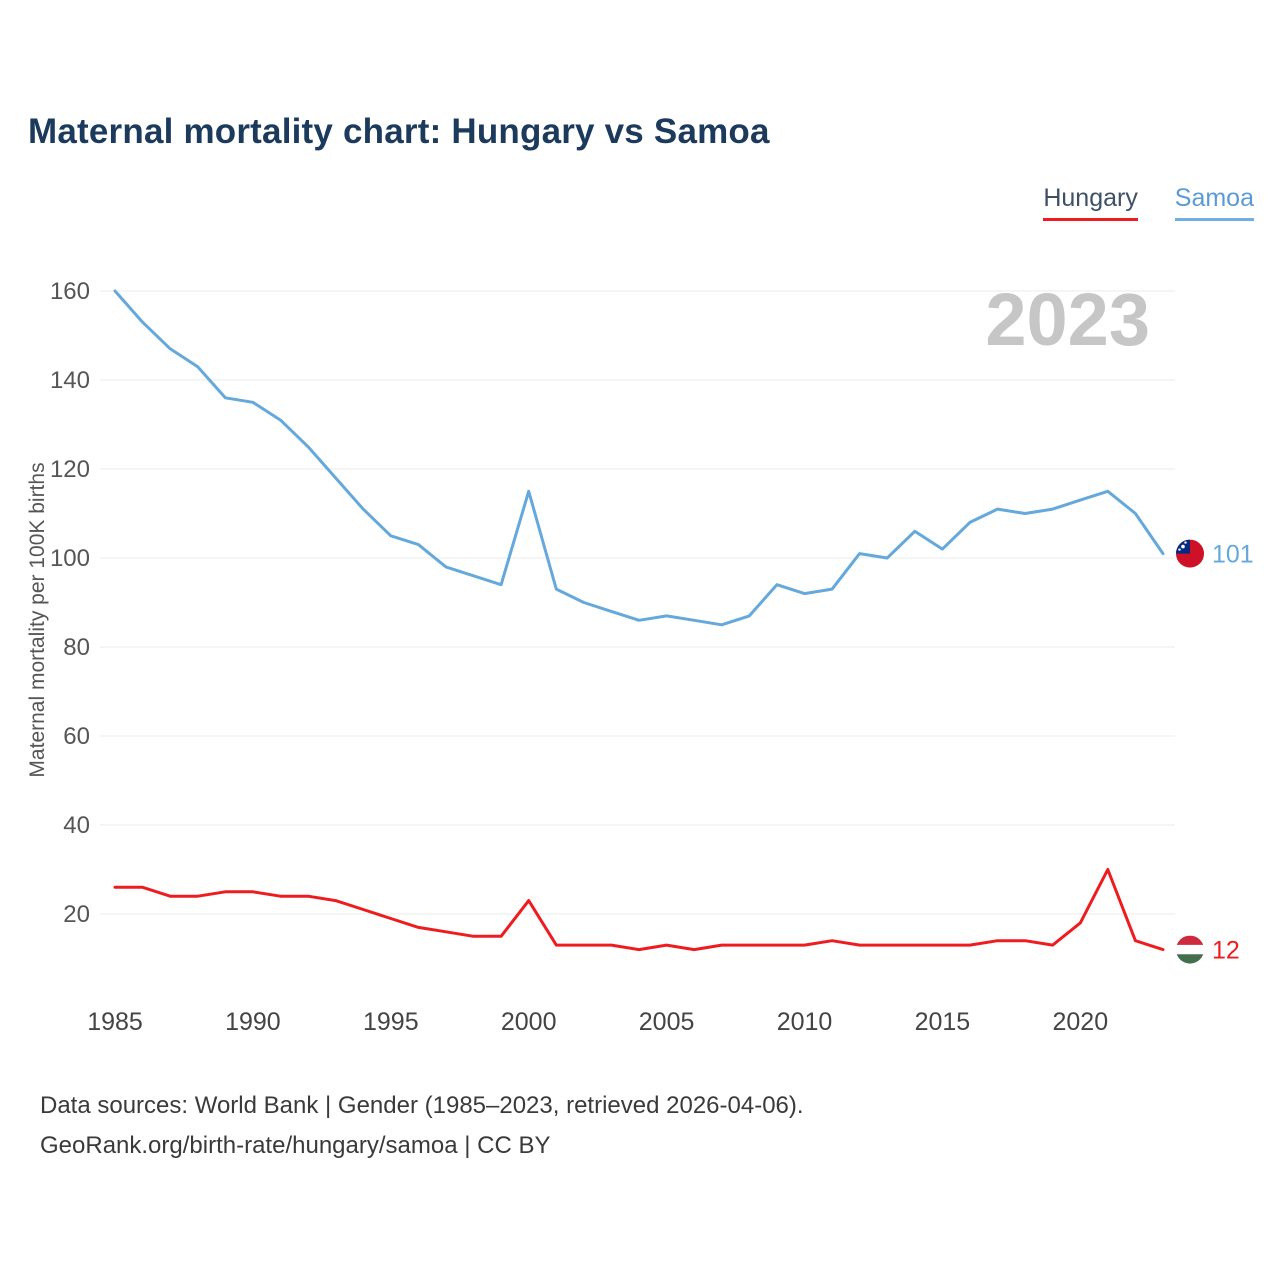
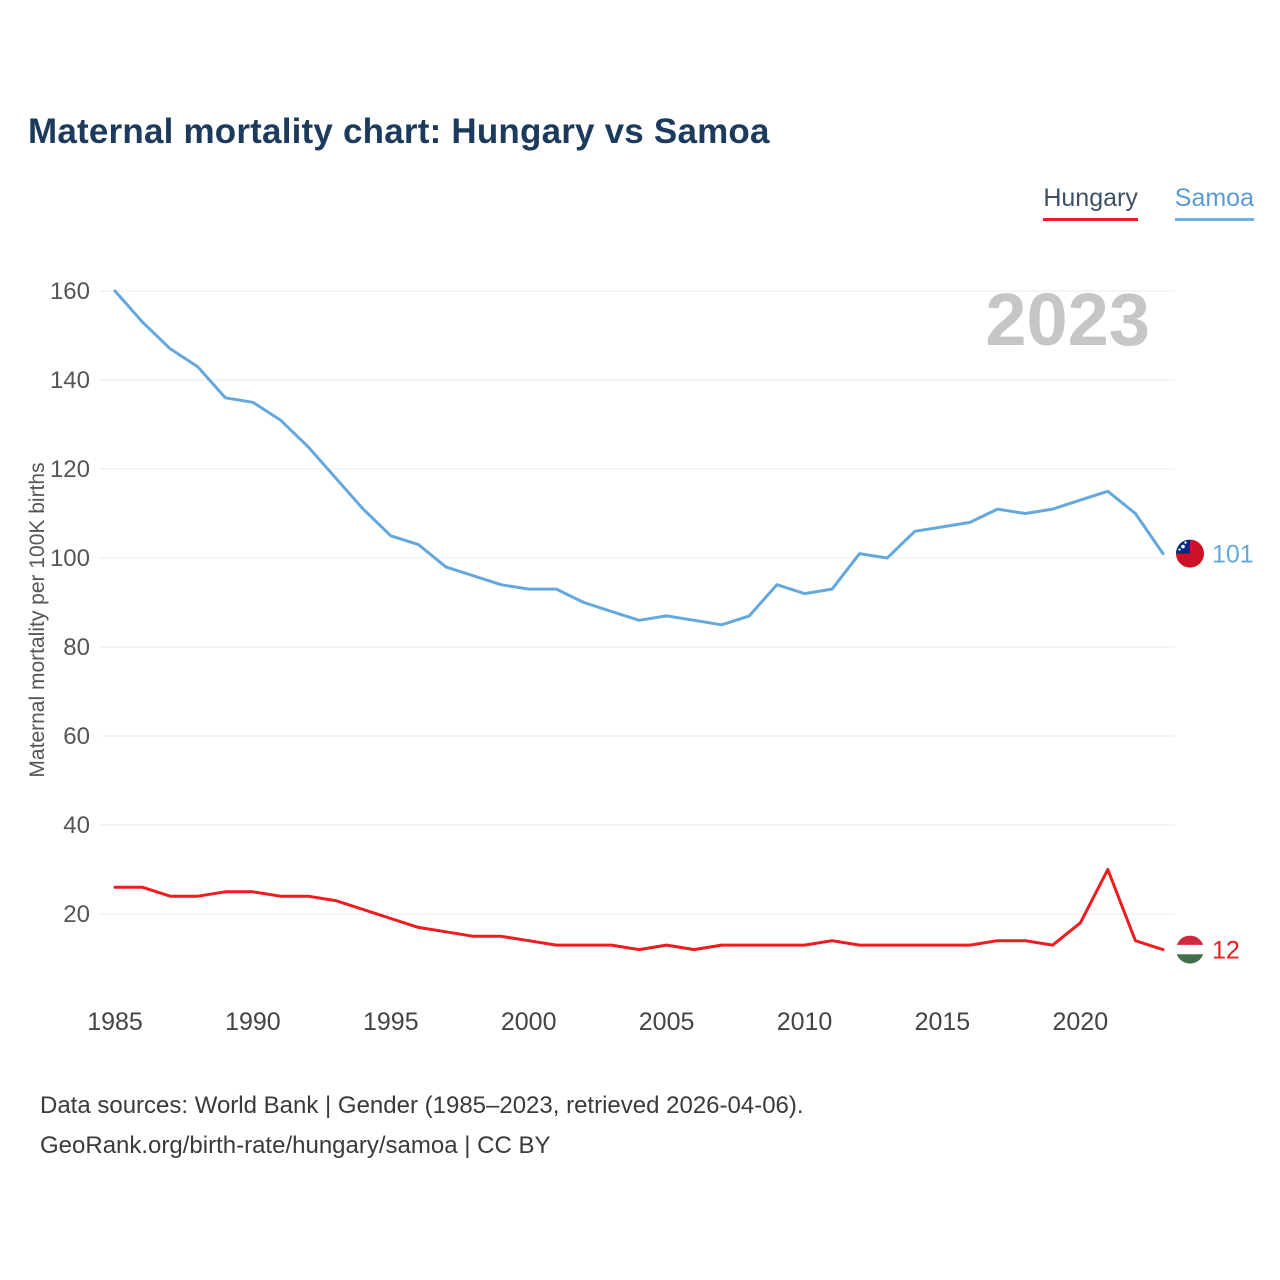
Samoa/2000: 115 -> 93
Hungary/2000: 23 -> 14
Samoa/2015: 102 -> 107
